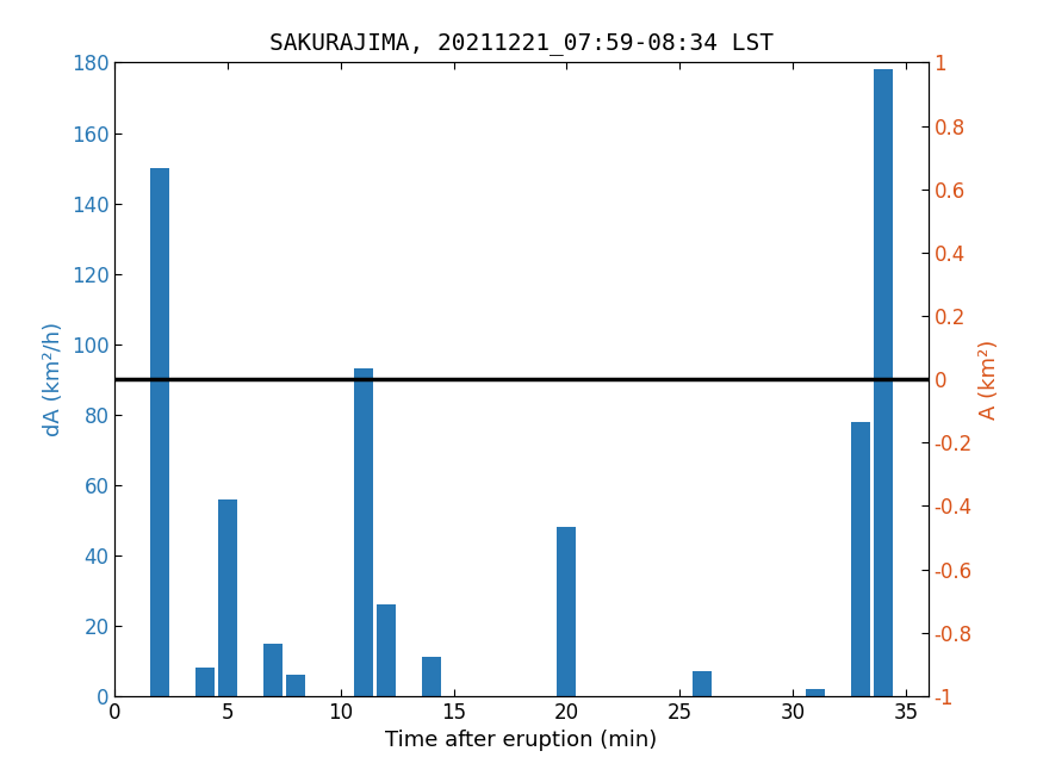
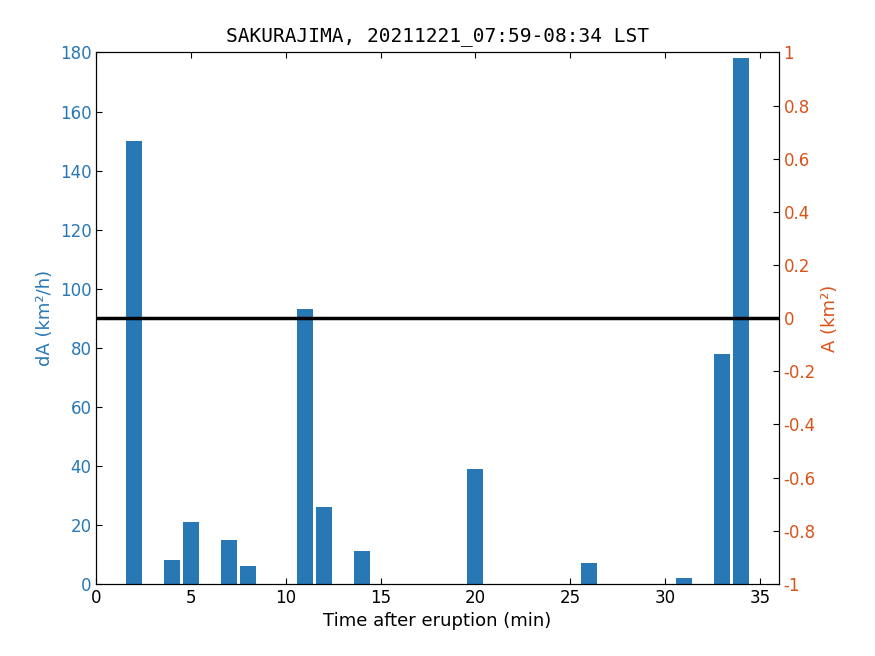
5: 56 -> 21
20: 48 -> 39
